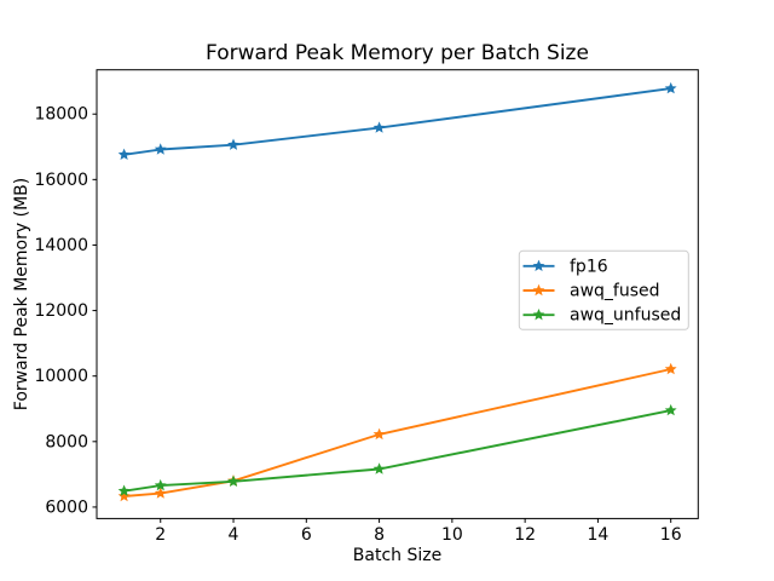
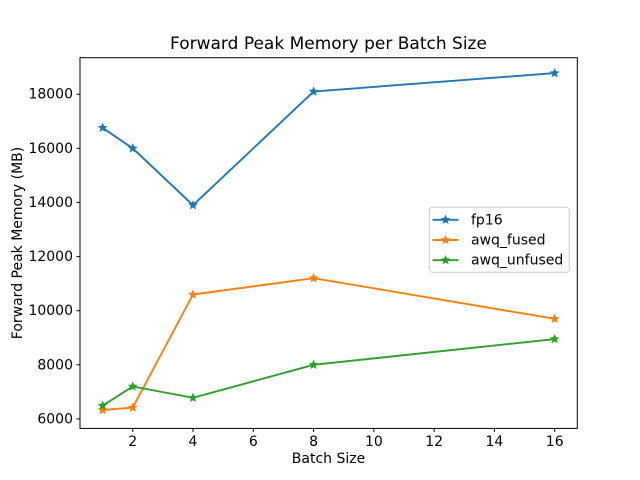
fp16/2: 16900 -> 16000
awq_unfused/2: 6700 -> 7200
fp16/4: 17100 -> 13900
awq_fused/4: 6800 -> 10600
fp16/8: 17600 -> 18100
awq_fused/8: 8200 -> 11200
awq_unfused/8: 7200 -> 8000
awq_fused/16: 10200 -> 9700
